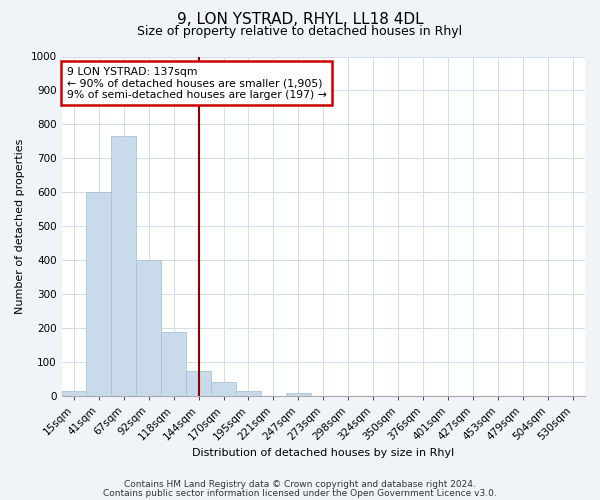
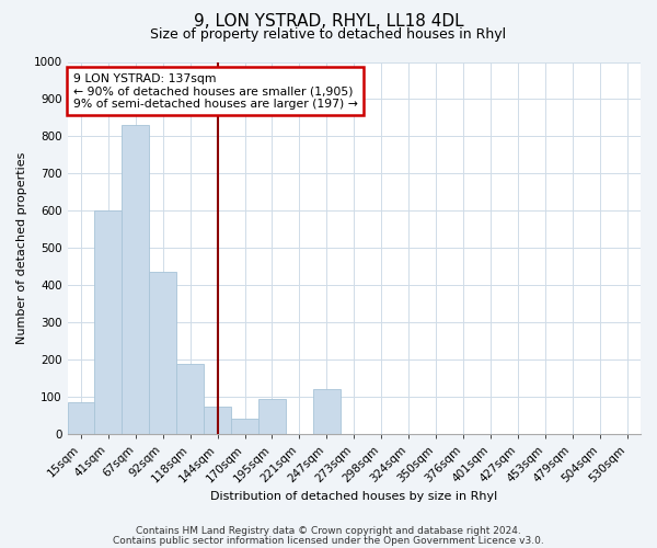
15sqm: 15 -> 85
67sqm: 765 -> 830
92sqm: 400 -> 435
195sqm: 15 -> 95
247sqm: 10 -> 120
